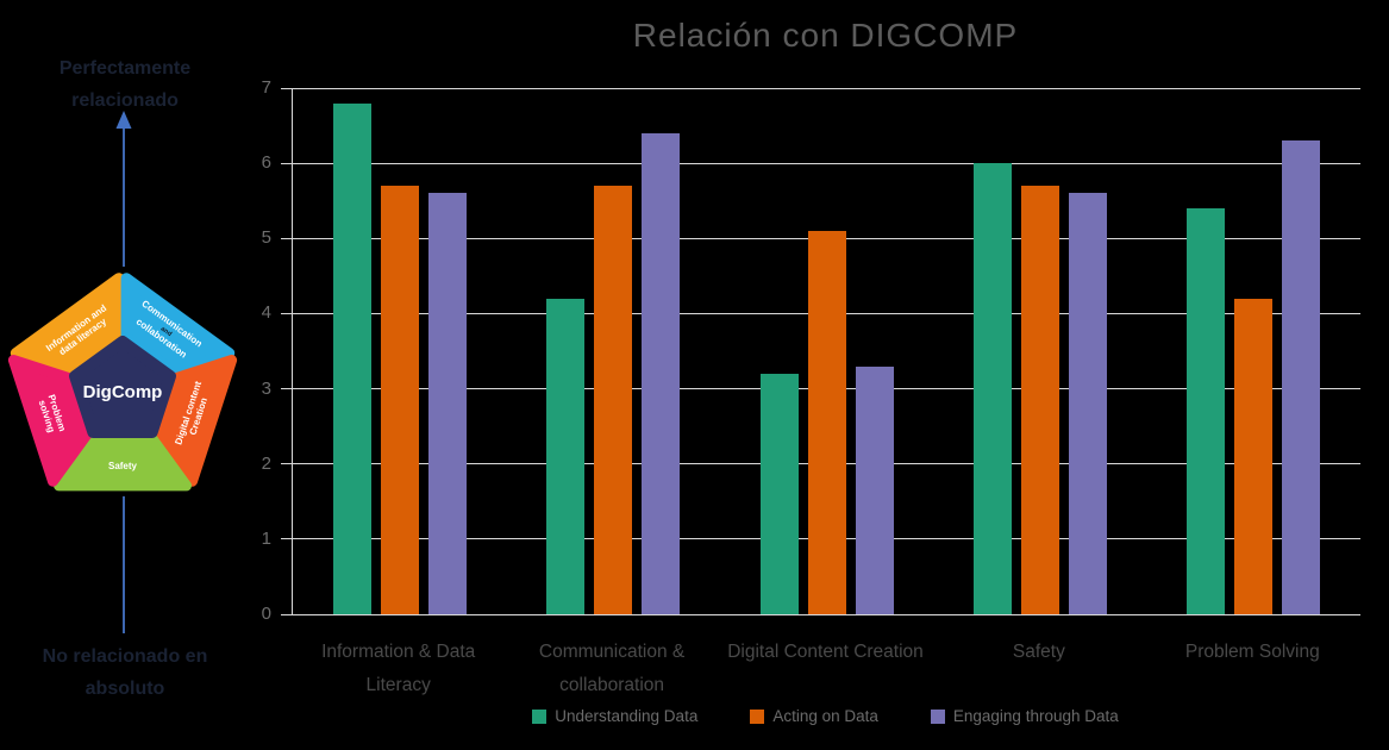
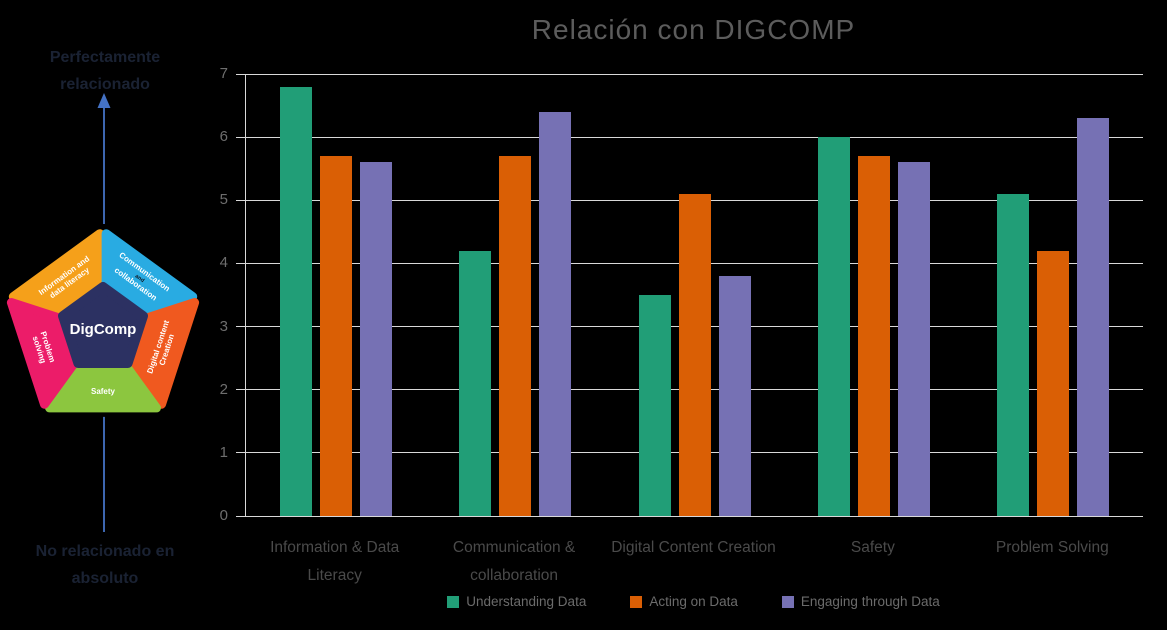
Understanding Data/Digital Content Creation: 3.2 -> 3.5
Engaging through Data/Digital Content Creation: 3.3 -> 3.8
Understanding Data/Problem Solving: 5.4 -> 5.1
